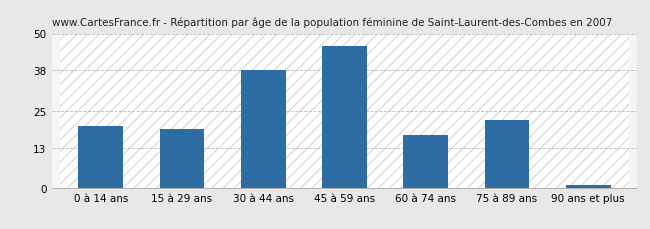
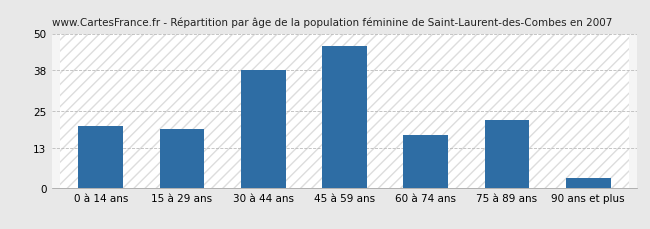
90 ans et plus: 1 -> 3
